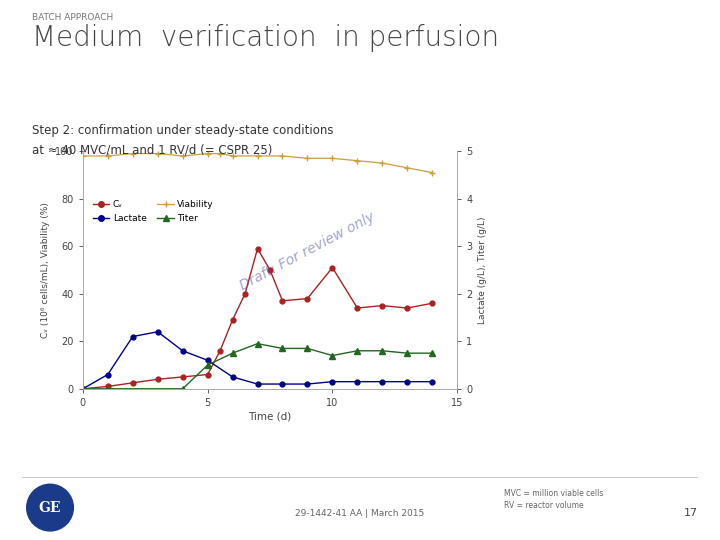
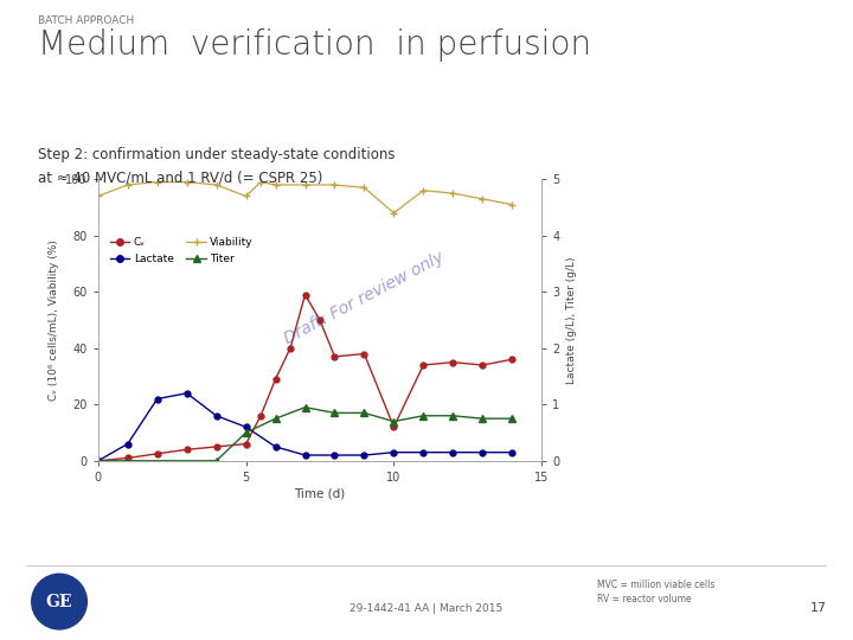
Viability/0: 98 -> 94
Viability/5: 99 -> 94
Cᵥ/10: 51.0 -> 12.0
Viability/10: 97 -> 88
